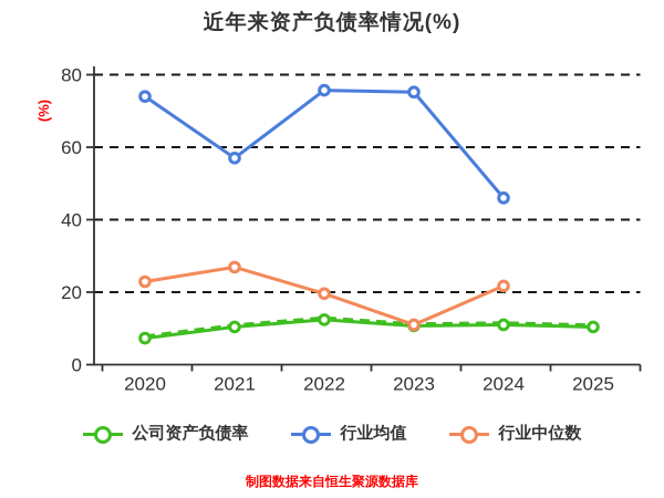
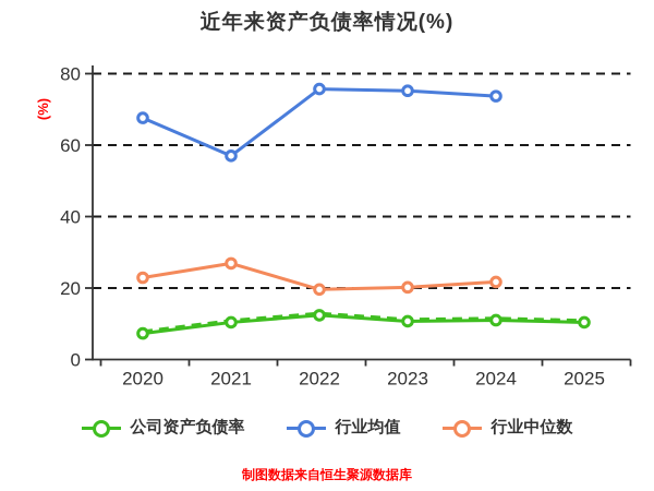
行业均值/2020: 74 -> 68
行业中位数/2023: 11 -> 20
行业均值/2024: 46 -> 74
